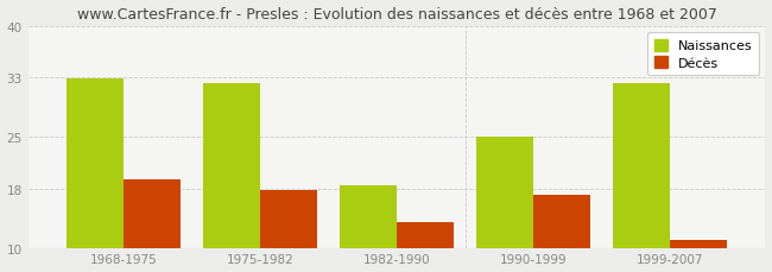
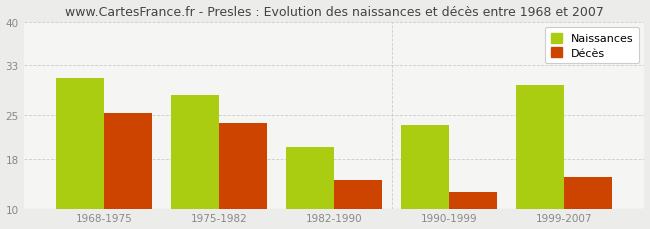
Naissances/1968-1975: 32.9 -> 31.0
Décès/1968-1975: 19.2 -> 25.4
Naissances/1975-1982: 32.3 -> 28.2
Décès/1975-1982: 17.8 -> 23.8
Naissances/1982-1990: 18.5 -> 19.8
Décès/1982-1990: 13.5 -> 14.6
Naissances/1990-1999: 25.0 -> 23.4
Décès/1990-1999: 17.2 -> 12.6
Naissances/1999-2007: 32.3 -> 29.8
Décès/1999-2007: 11.1 -> 15.0
